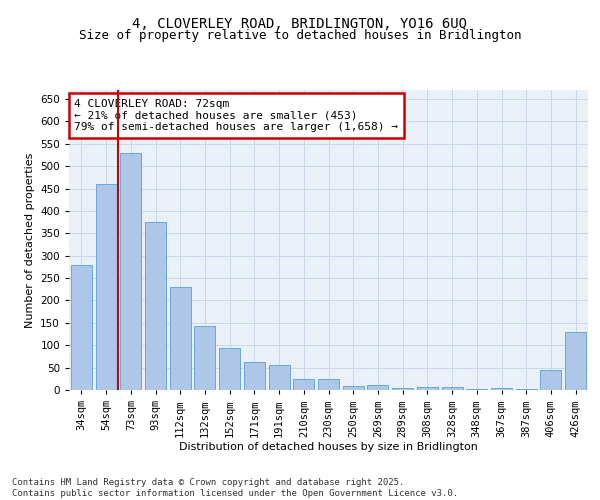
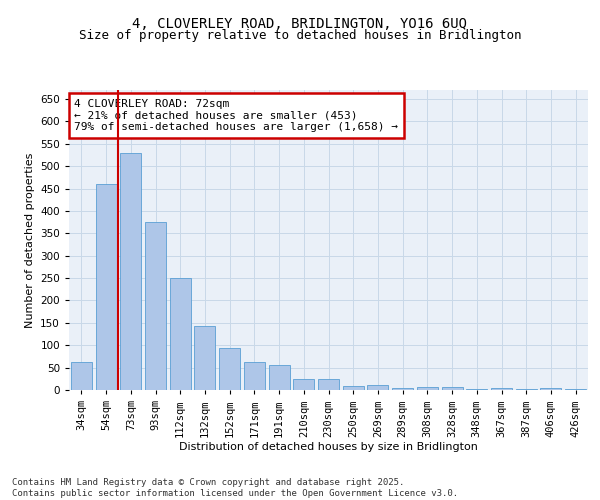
34sqm: 280 -> 62
112sqm: 230 -> 250
406sqm: 45 -> 5
426sqm: 130 -> 3
